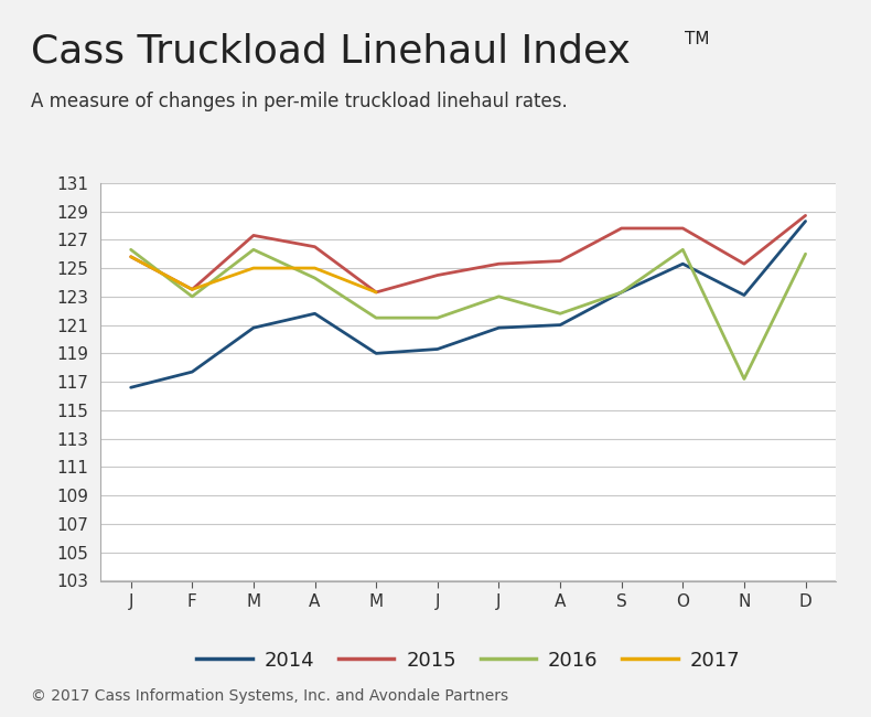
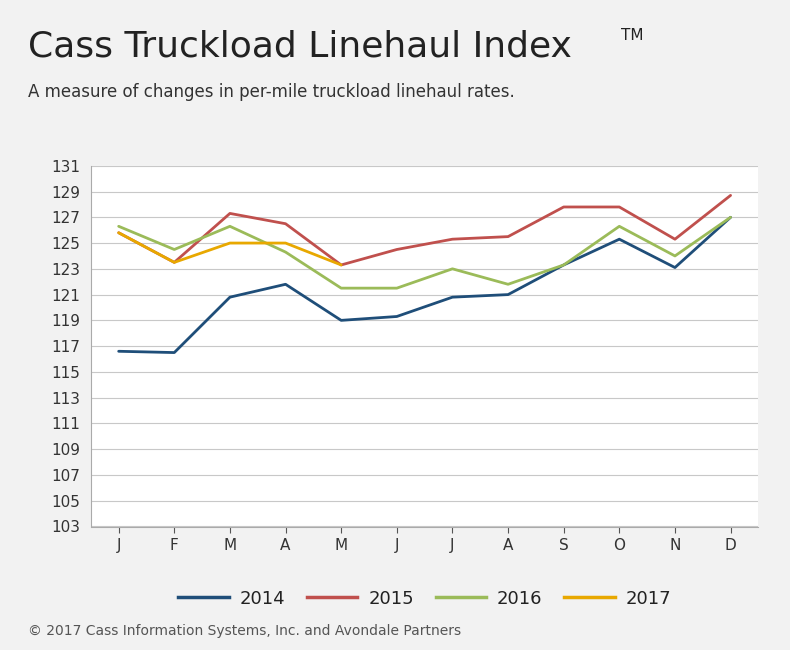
2014/F: 117.7 -> 116.5
2016/F: 123.0 -> 124.5
2016/N: 117.2 -> 124.0
2014/D: 128.3 -> 127.0
2016/D: 126.0 -> 127.0
